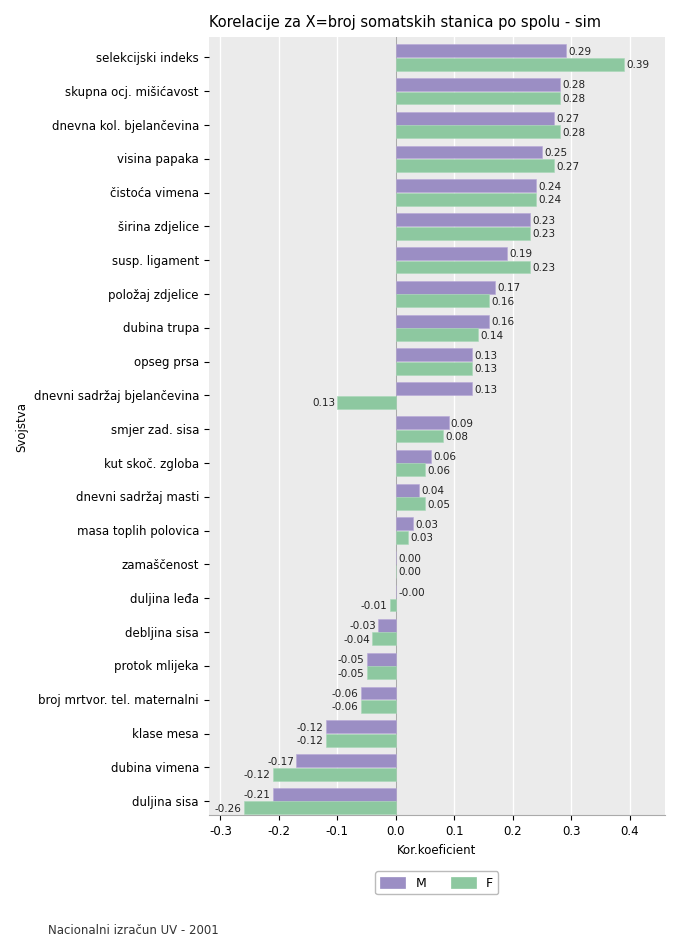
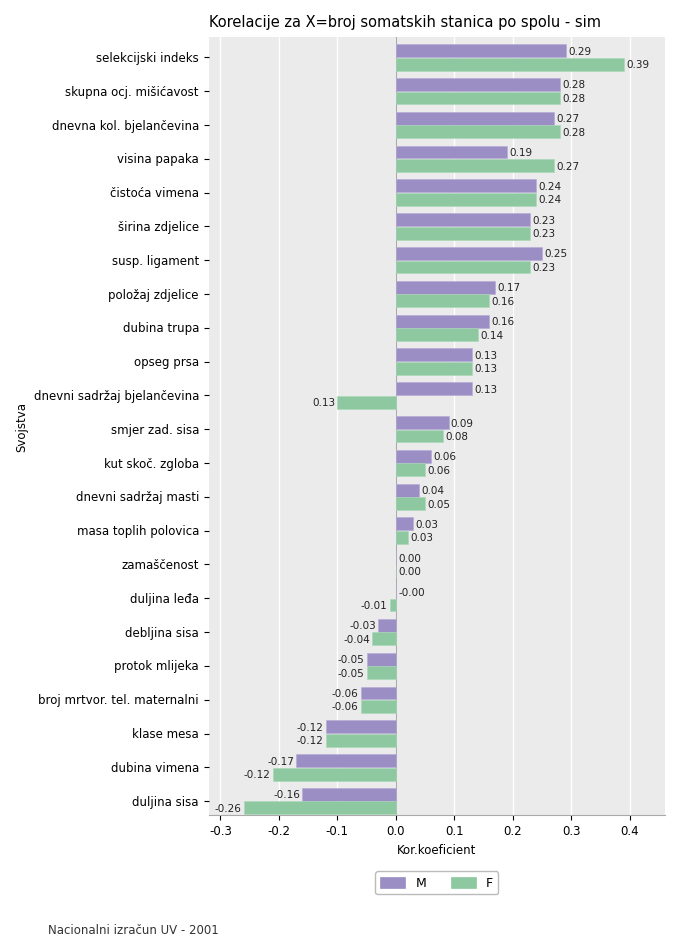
M/visina papaka: 0.25 -> 0.19
M/susp. ligament: 0.19 -> 0.25
M/duljina sisa: -0.21 -> -0.16
